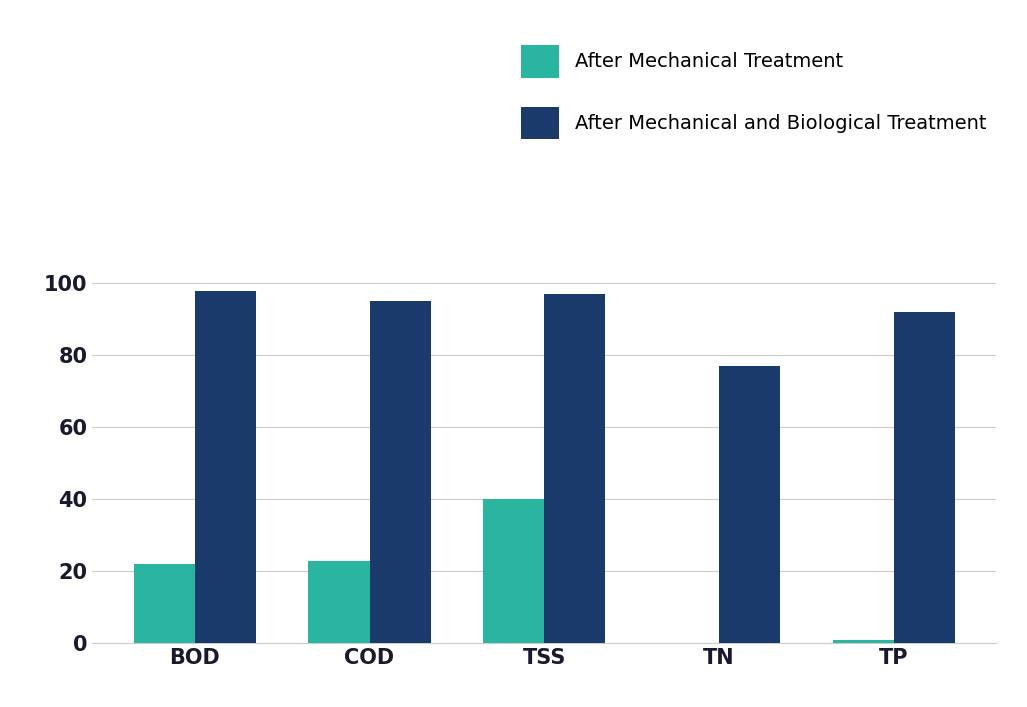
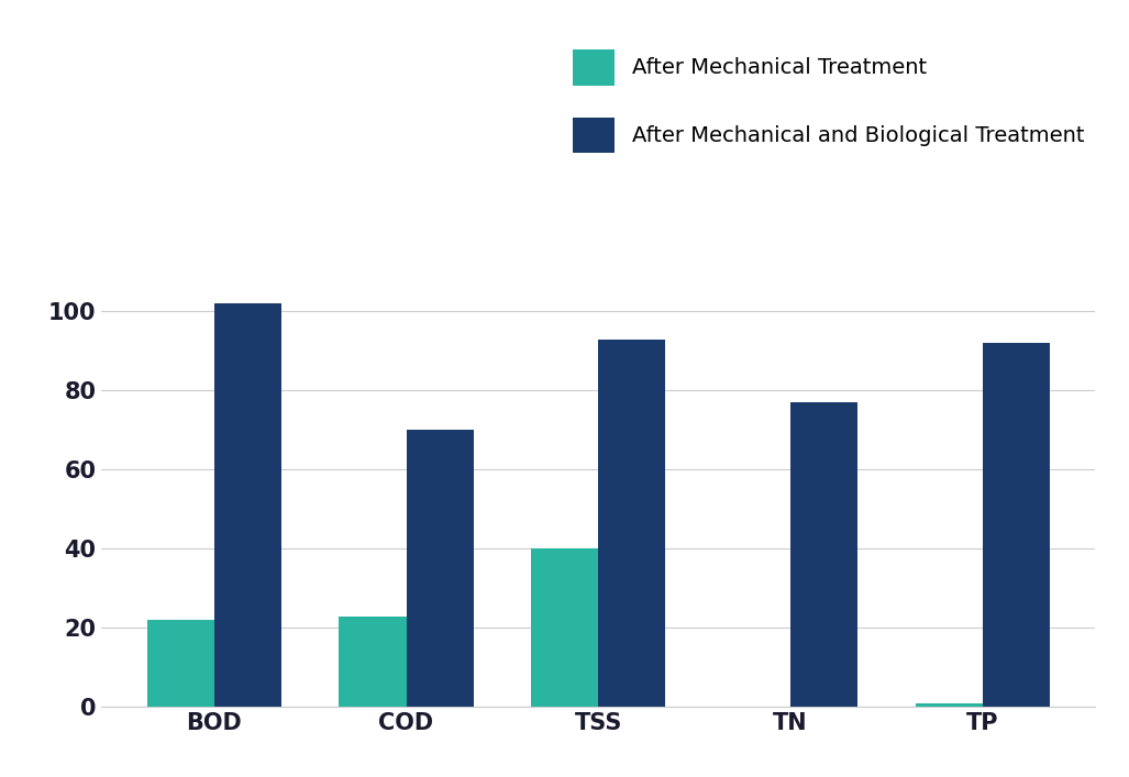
After Mechanical and Biological Treatment/BOD: 98 -> 102
After Mechanical and Biological Treatment/COD: 95 -> 70
After Mechanical and Biological Treatment/TSS: 97 -> 93
